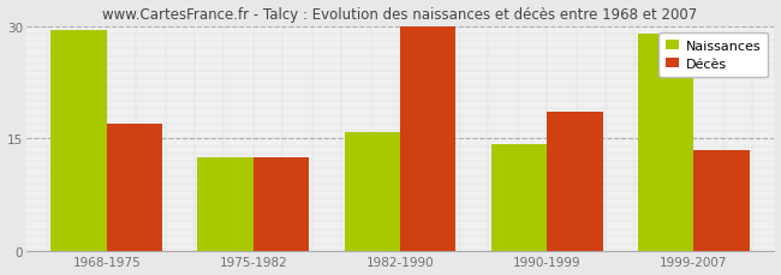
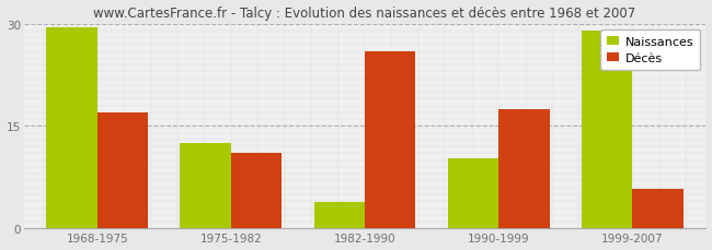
Décès/1975-1982: 12.5 -> 11.0
Naissances/1982-1990: 15.8 -> 3.8
Décès/1982-1990: 30.0 -> 26.0
Naissances/1990-1999: 14.2 -> 10.2
Décès/1990-1999: 18.5 -> 17.4
Décès/1999-2007: 13.5 -> 5.8
